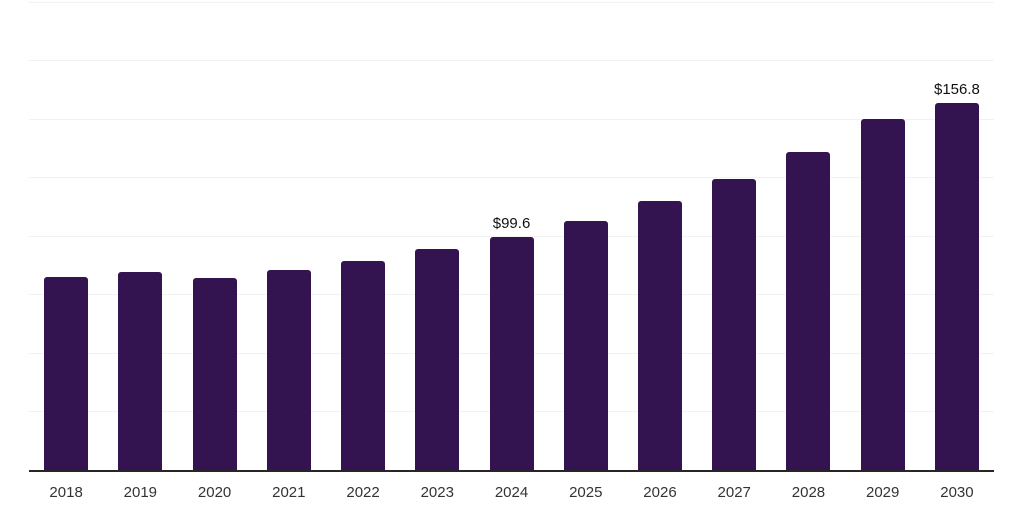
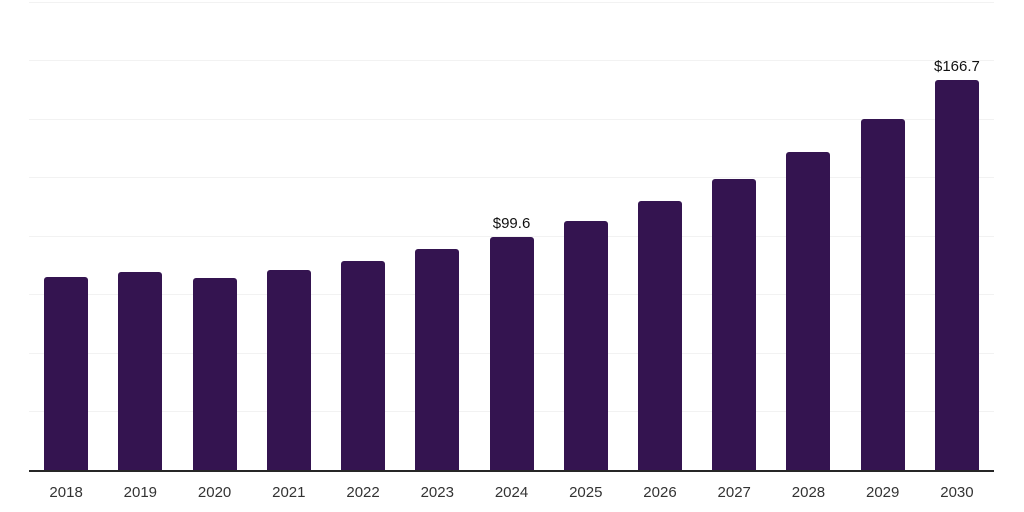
2030: $156.8 -> $166.7
